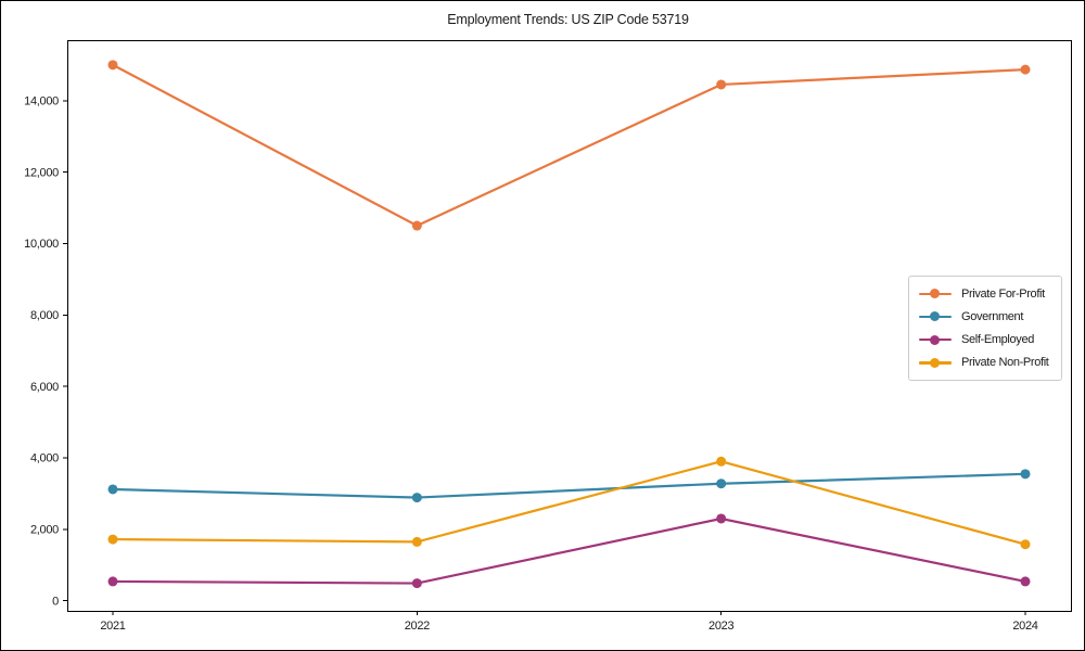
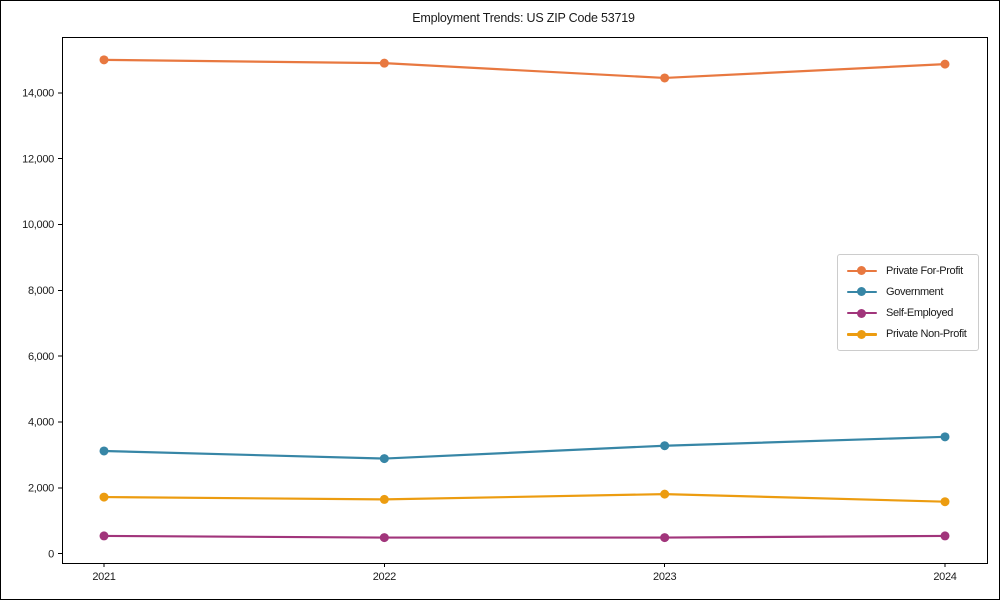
Private For-Profit/2022: 10500 -> 14900
Self-Employed/2023: 2300 -> 500
Private Non-Profit/2023: 3900 -> 1800
